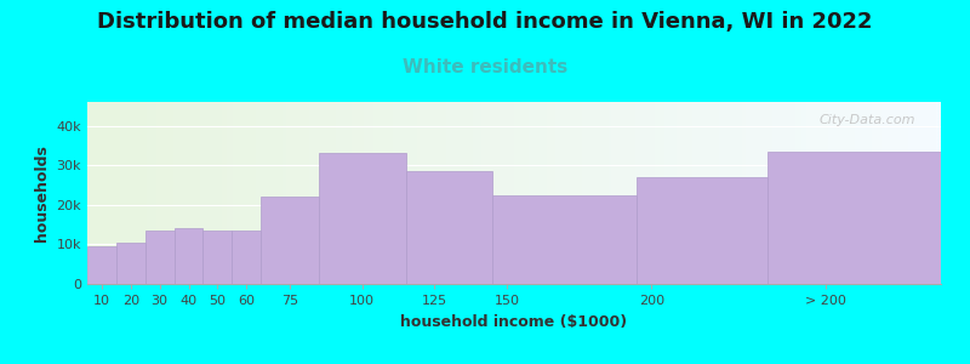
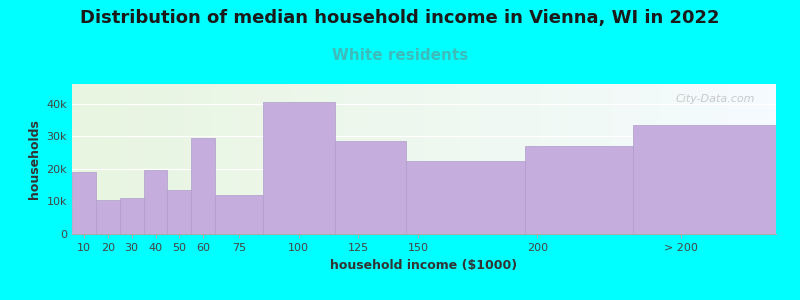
10: 9.5k -> 19.0k
30: 13.5k -> 11.0k
40: 14.0k -> 19.5k
60: 13.5k -> 29.5k
75: 22.0k -> 12.0k
100: 33.0k -> 40.5k
